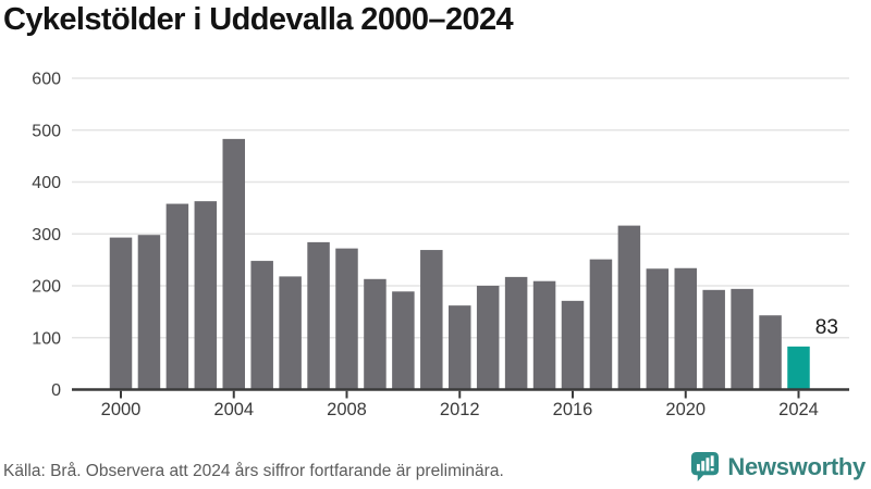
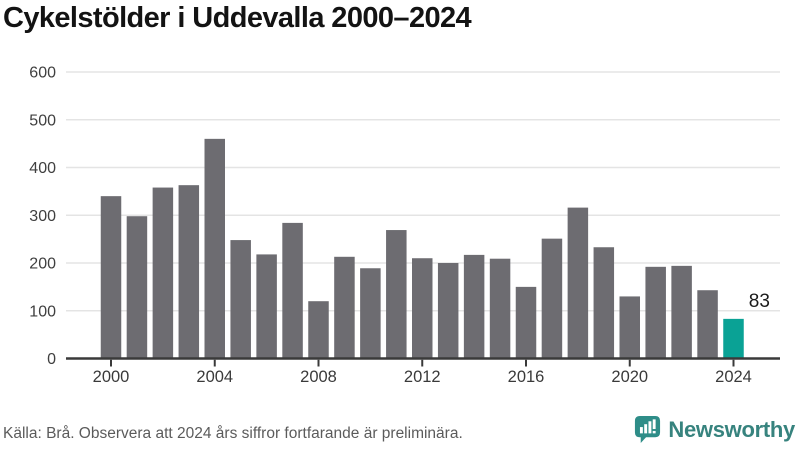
2000: 290 -> 340
2004: 480 -> 460
2008: 270 -> 120
2012: 160 -> 210
2016: 170 -> 150
2020: 230 -> 130
